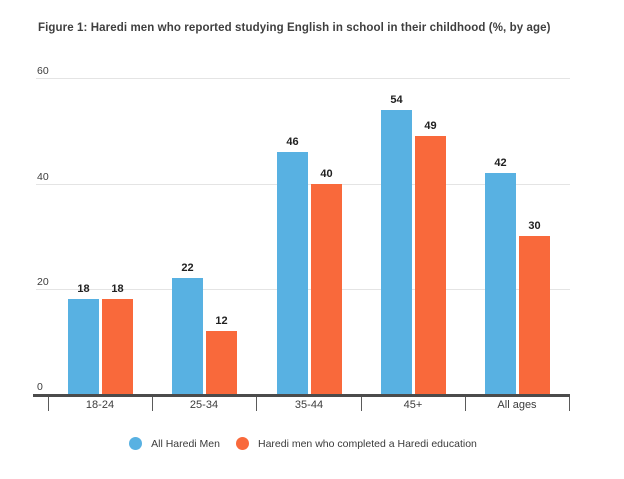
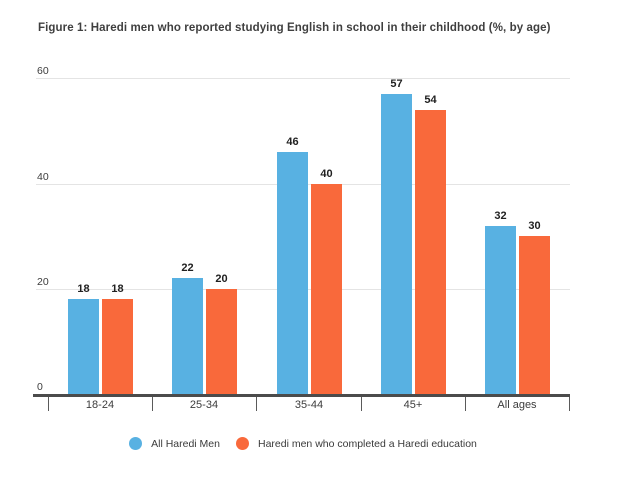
Haredi men who completed a Haredi education/25-34: 12 -> 20
All Haredi Men/45+: 54 -> 57
Haredi men who completed a Haredi education/45+: 49 -> 54
All Haredi Men/All ages: 42 -> 32
